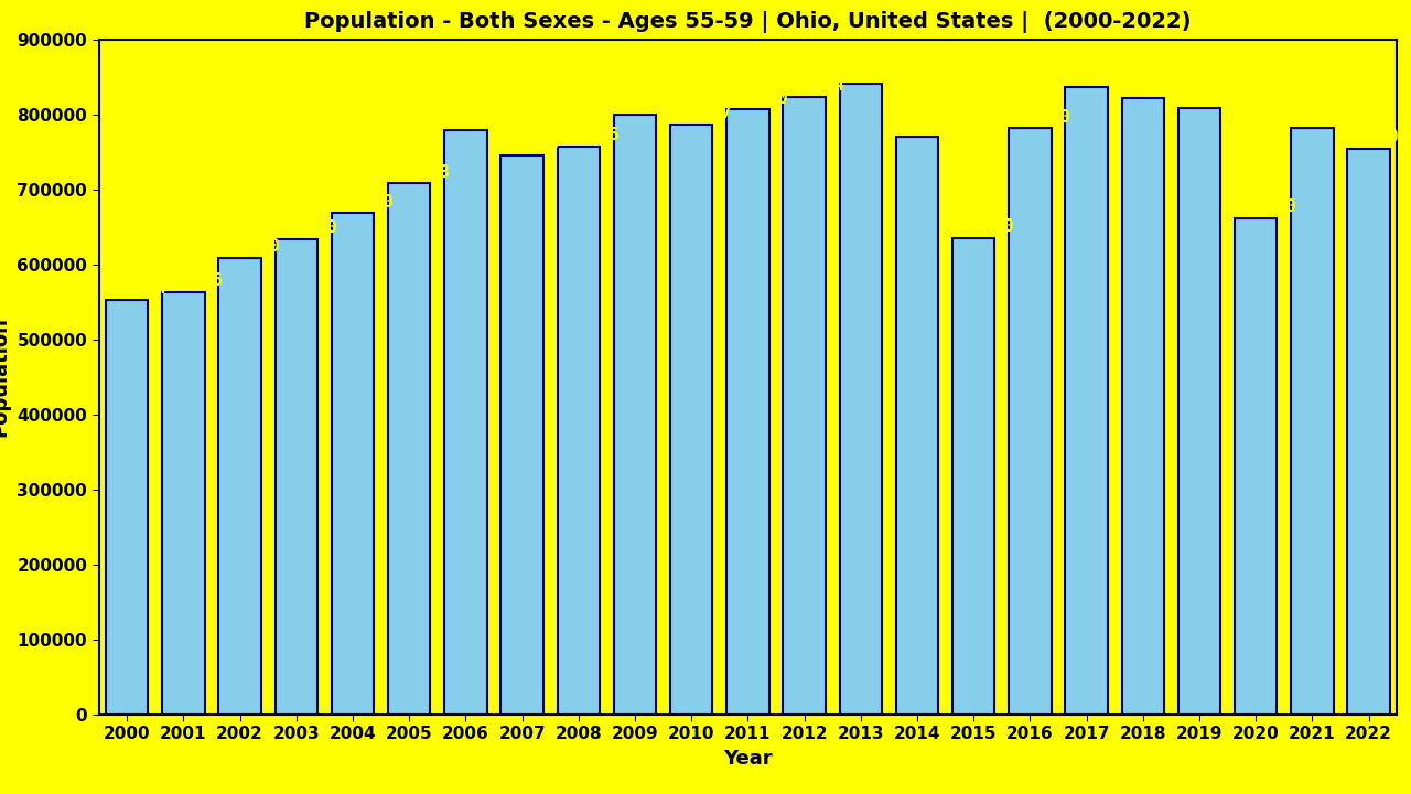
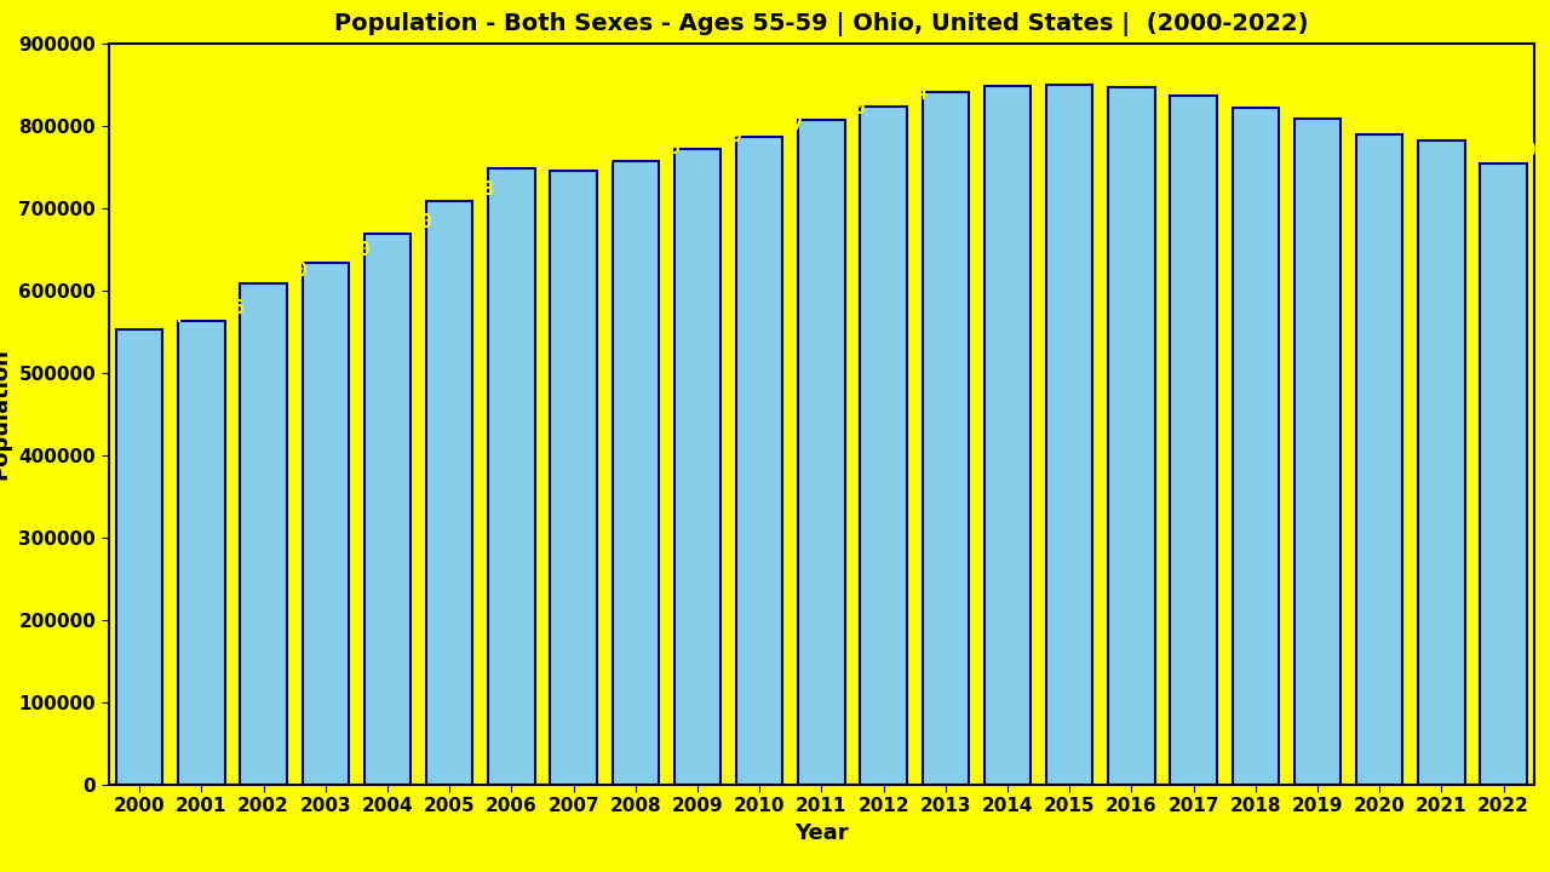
2006: 780000 -> 748000
2009: 800000 -> 772000
2014: 770000 -> 848000
2015: 636000 -> 850000
2016: 782000 -> 847000
2020: 662000 -> 790000
